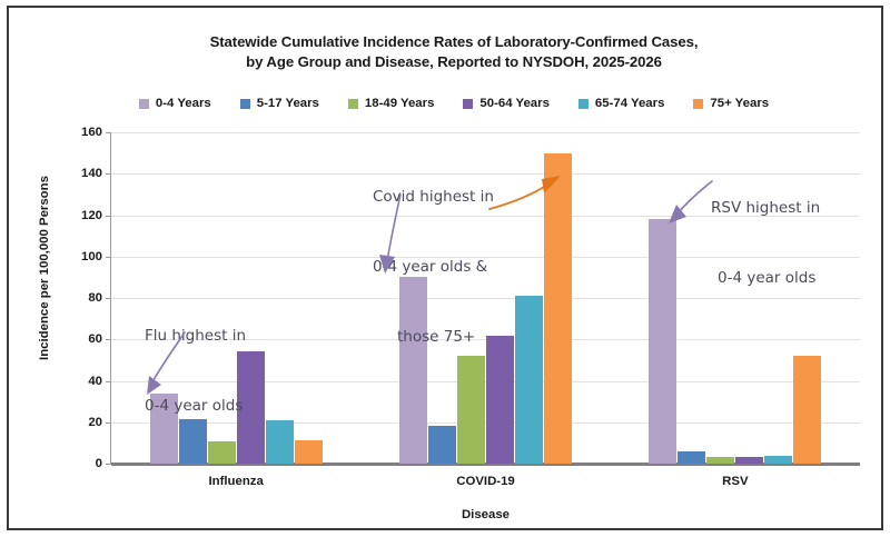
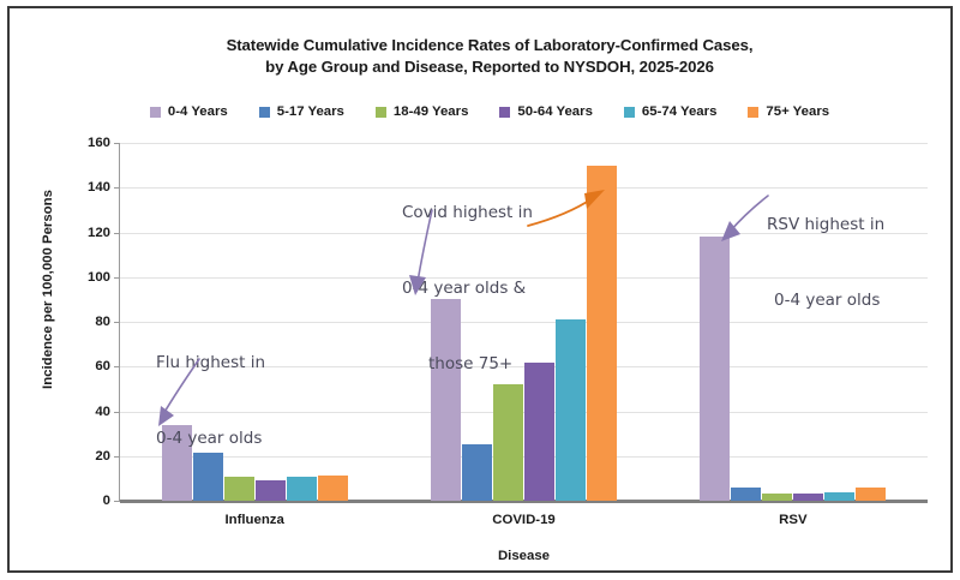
50-64 Years/Influenza: 54 -> 9
65-74 Years/Influenza: 21 -> 11
5-17 Years/COVID-19: 18 -> 25
75+ Years/RSV: 52 -> 6
